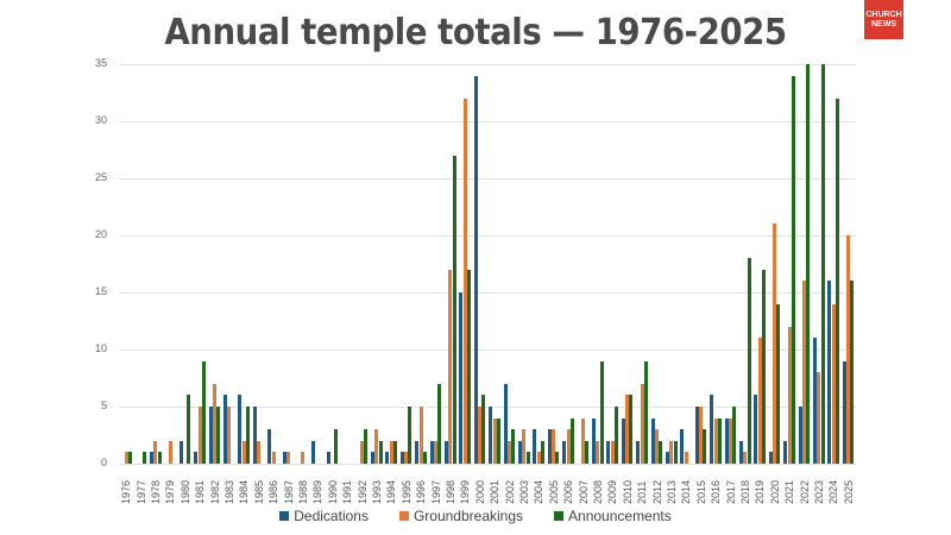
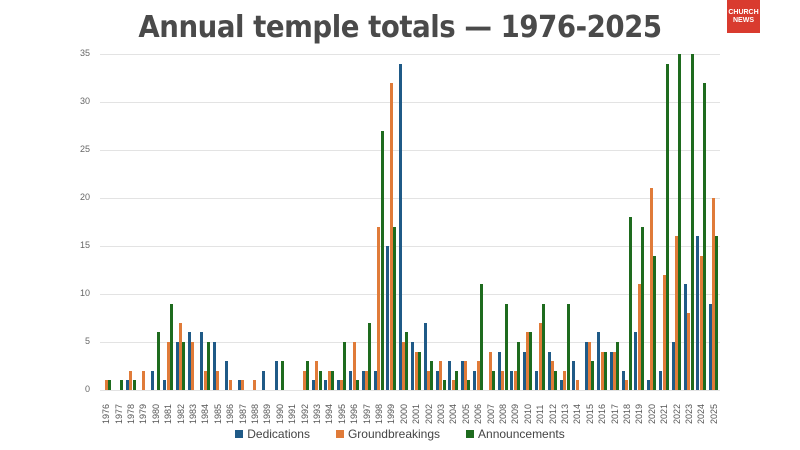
Dedications/1990: 1 -> 3
Announcements/2006: 4 -> 11
Announcements/2013: 2 -> 9
